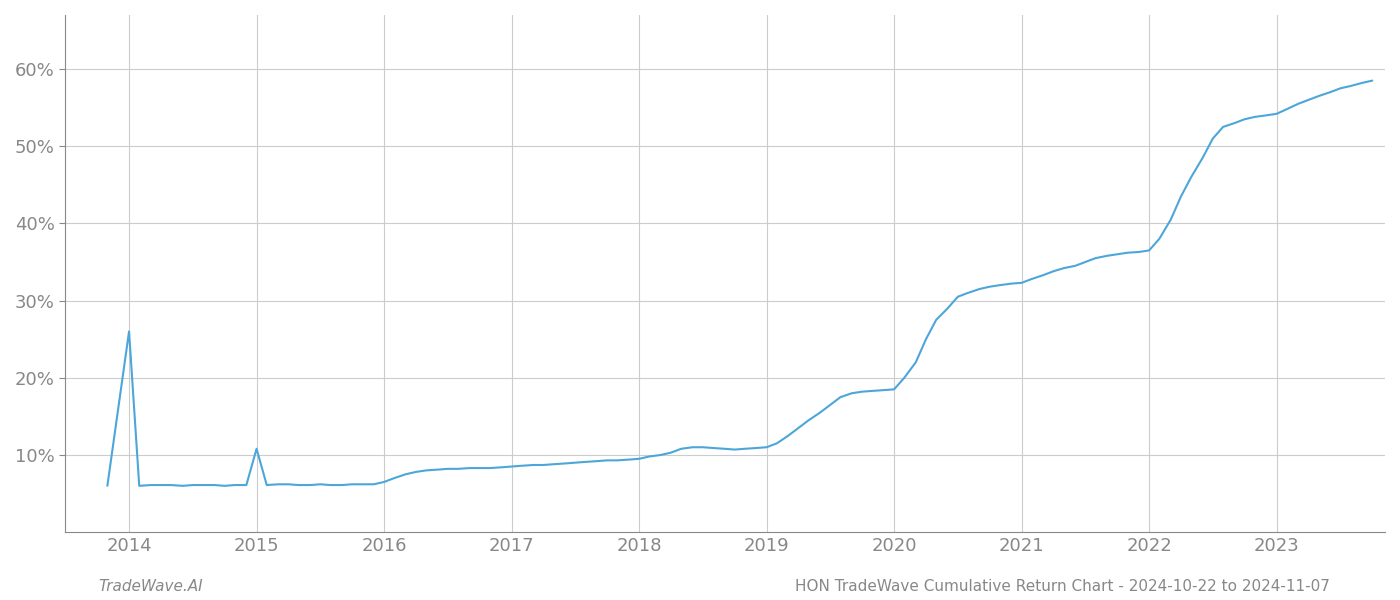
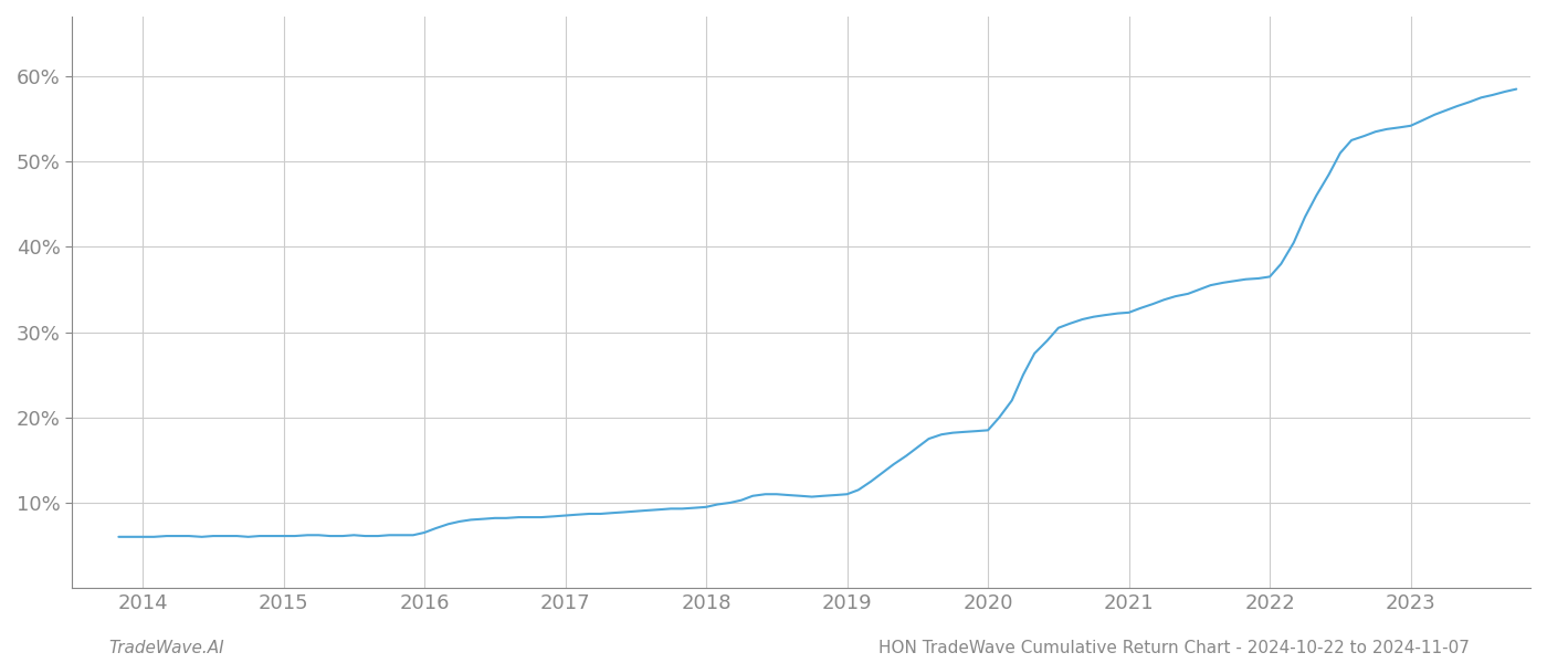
2014: 26.0% -> 6.0%
2015: 10.8% -> 6.1%
